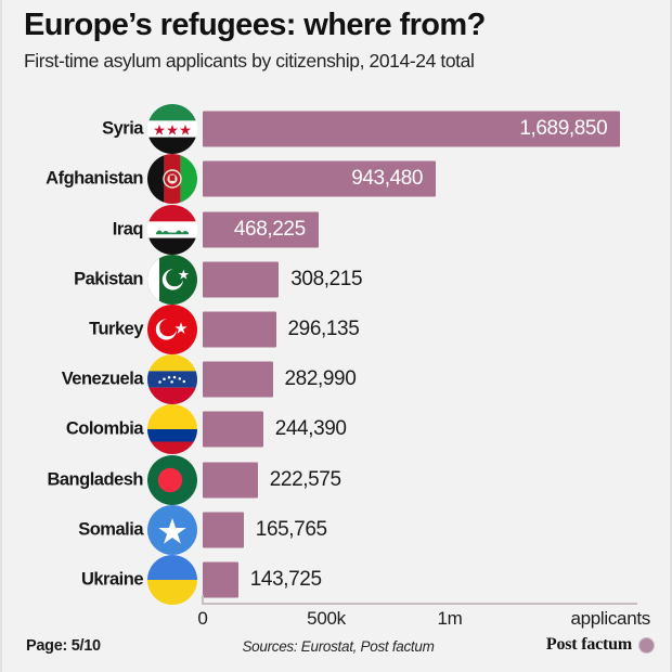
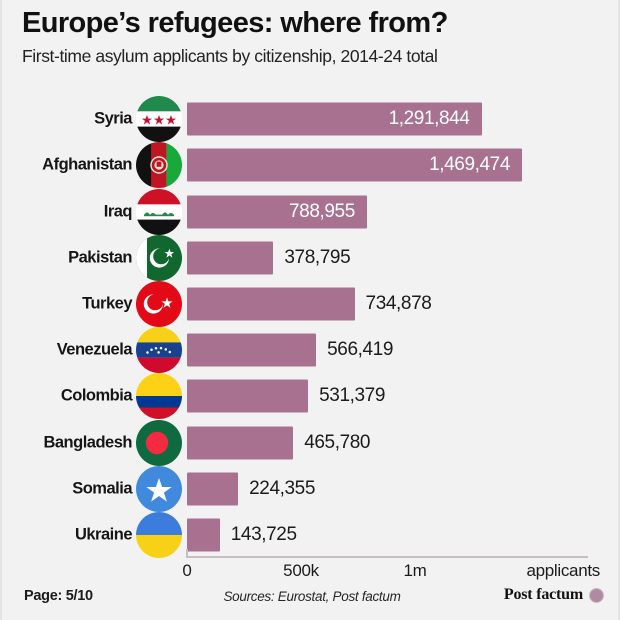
Syria: 1,689,850 -> 1,291,844
Afghanistan: 943,480 -> 1,469,474
Iraq: 468,225 -> 788,955
Pakistan: 308,215 -> 378,795
Turkey: 296,135 -> 734,878
Venezuela: 282,990 -> 566,419
Colombia: 244,390 -> 531,379
Bangladesh: 222,575 -> 465,780
Somalia: 165,765 -> 224,355
